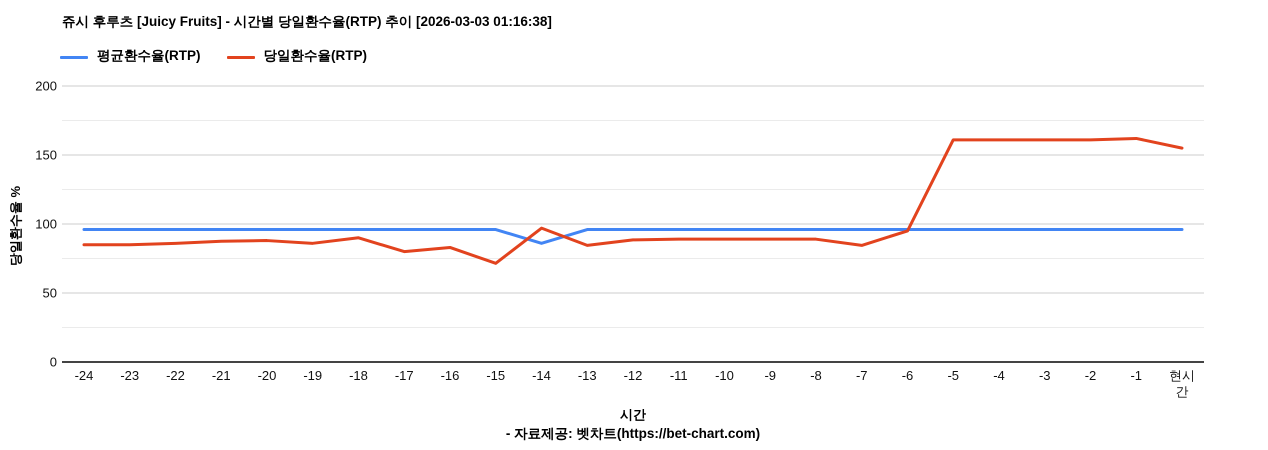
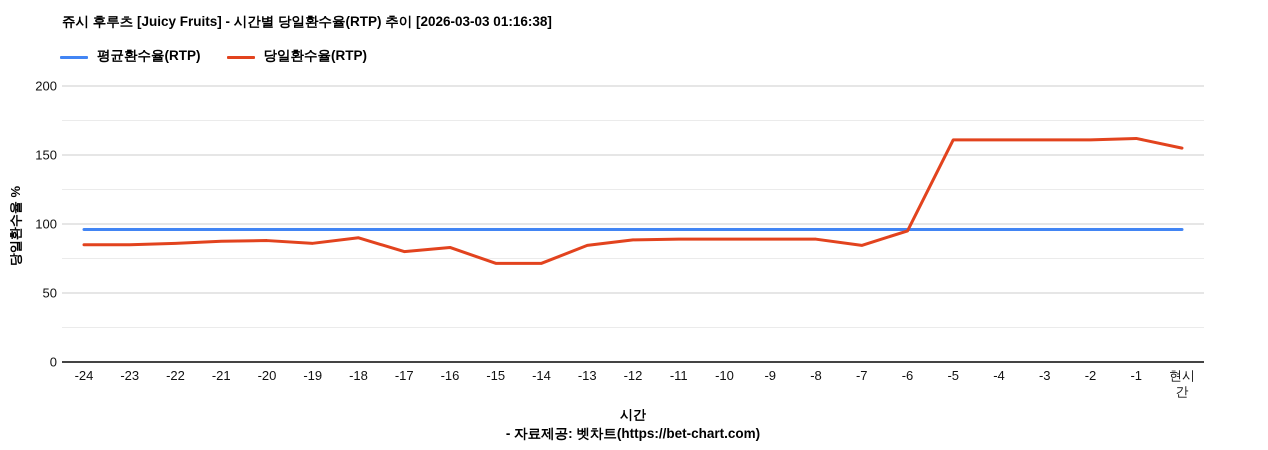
평균환수율(RTP)/-14: 86 -> 96
당일환수율(RTP)/-14: 97 -> 72
